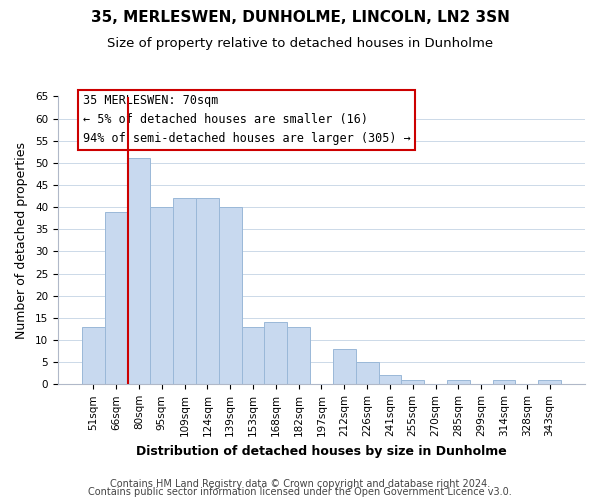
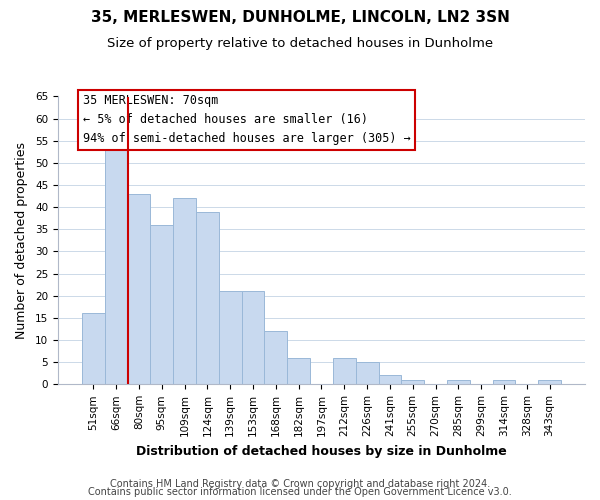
51sqm: 13 -> 16
66sqm: 39 -> 53
80sqm: 51 -> 43
95sqm: 40 -> 36
124sqm: 42 -> 39
139sqm: 40 -> 21
153sqm: 13 -> 21
168sqm: 14 -> 12
182sqm: 13 -> 6
212sqm: 8 -> 6
